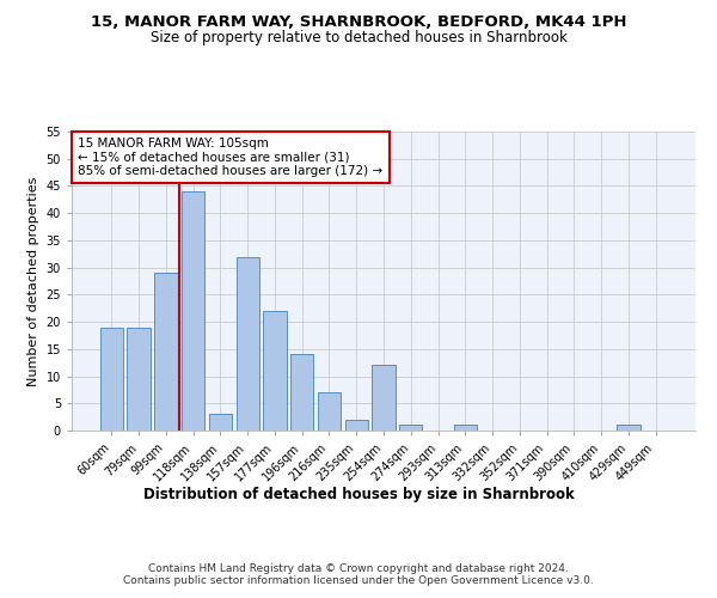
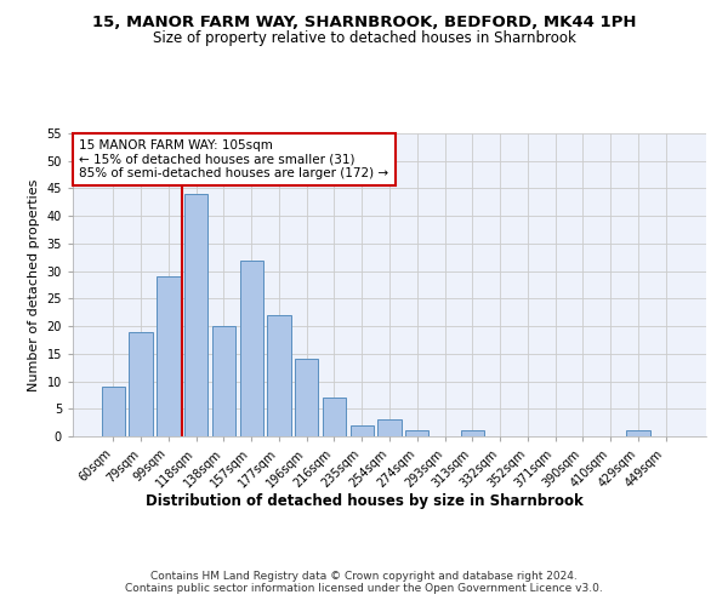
60sqm: 19 -> 9
138sqm: 3 -> 20
254sqm: 12 -> 3
